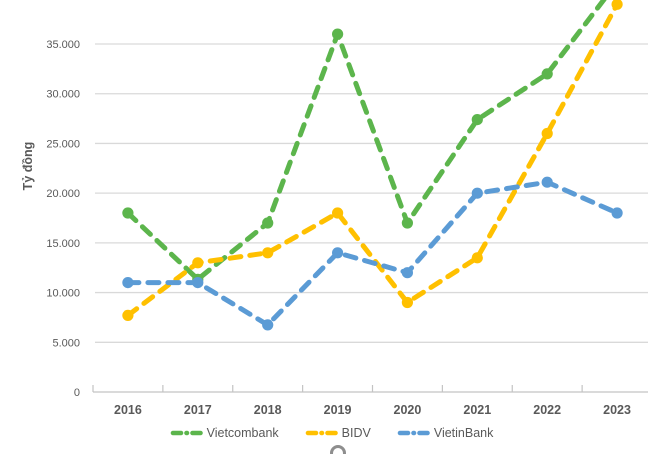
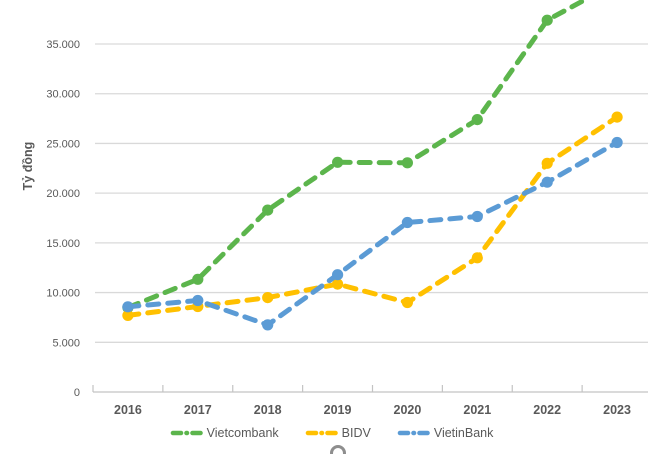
Vietcombank/2016: 18000 -> 8000
VietinBank/2016: 11000 -> 9000
BIDV/2017: 13000 -> 9000
VietinBank/2017: 11000 -> 9000
Vietcombank/2018: 17000 -> 18000
BIDV/2018: 14000 -> 10000
Vietcombank/2019: 36000 -> 23000
BIDV/2019: 18000 -> 11000
VietinBank/2019: 14000 -> 12000
Vietcombank/2020: 17000 -> 23000
VietinBank/2020: 12000 -> 17000
VietinBank/2021: 20000 -> 18000
Vietcombank/2022: 32000 -> 37000
BIDV/2022: 26000 -> 23000
BIDV/2023: 39000 -> 28000
VietinBank/2023: 18000 -> 25000
